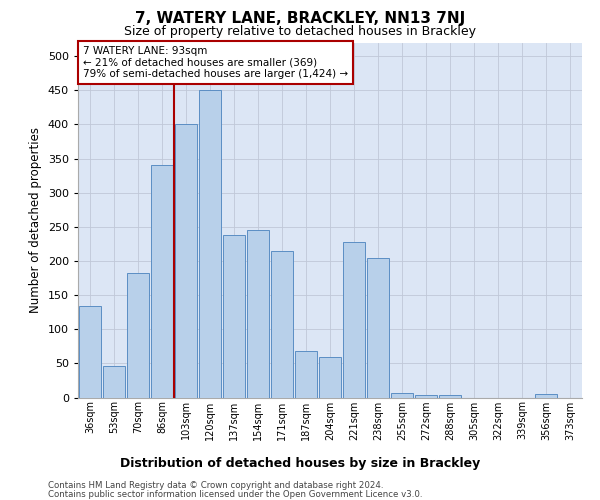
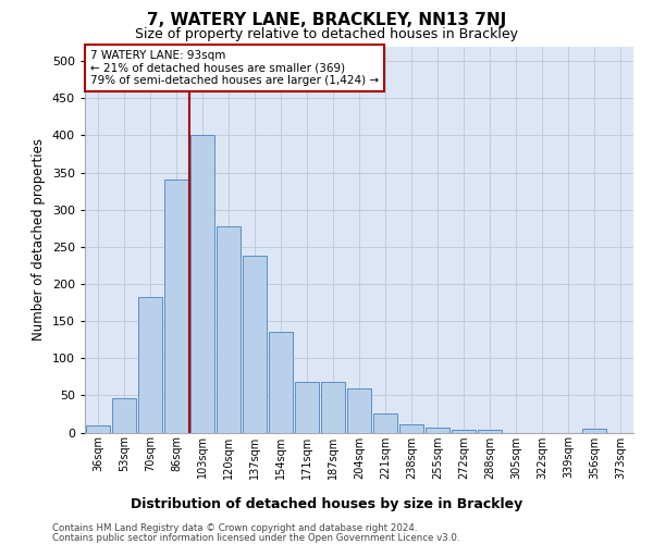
36sqm: 134 -> 10
120sqm: 450 -> 278
154sqm: 246 -> 135
171sqm: 214 -> 68
221sqm: 228 -> 25
238sqm: 204 -> 11
